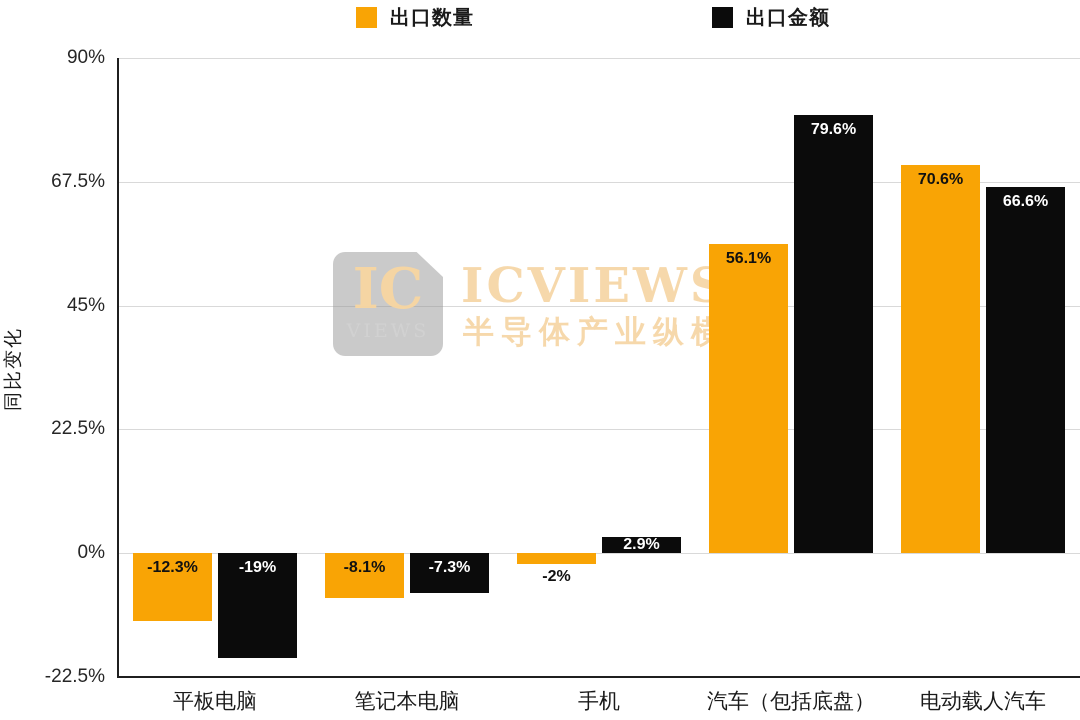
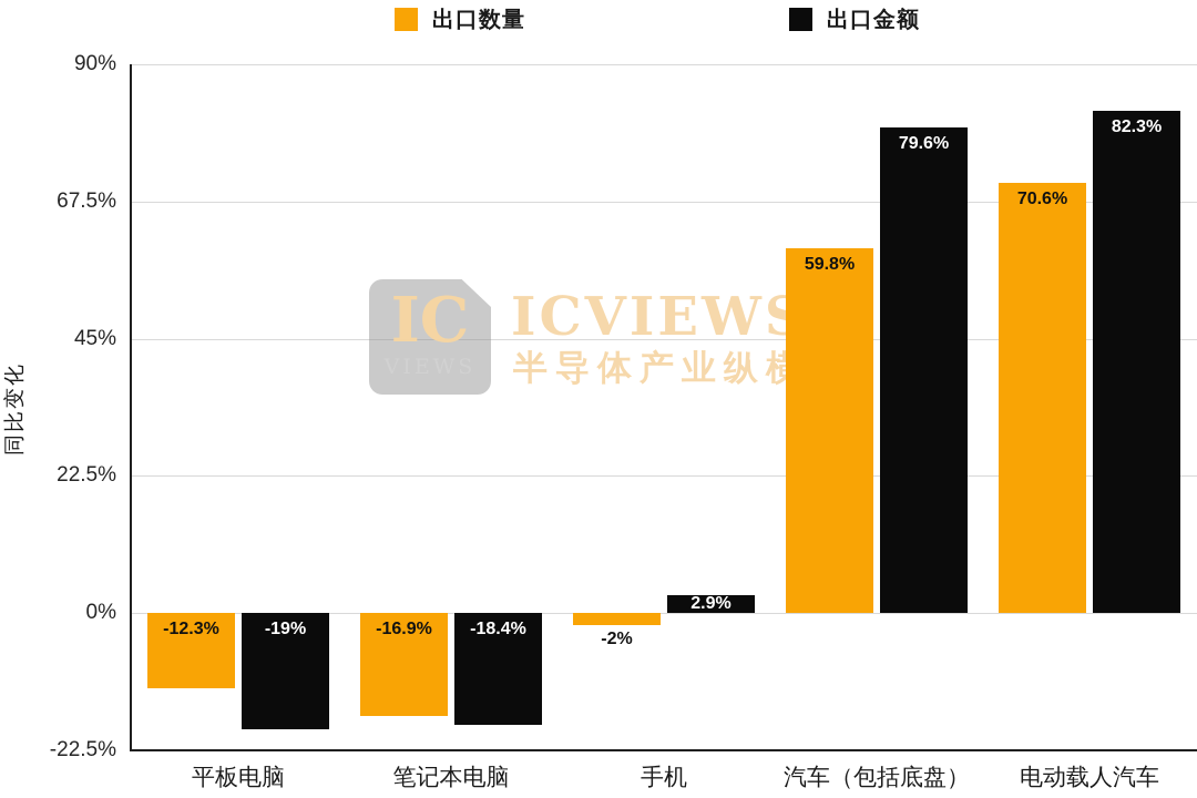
出口数量/笔记本电脑: -8.1% -> -16.9%
出口金额/笔记本电脑: -7.3% -> -18.4%
出口数量/汽车（包括底盘）: 56.1% -> 59.8%
出口金额/电动载人汽车: 66.6% -> 82.3%
